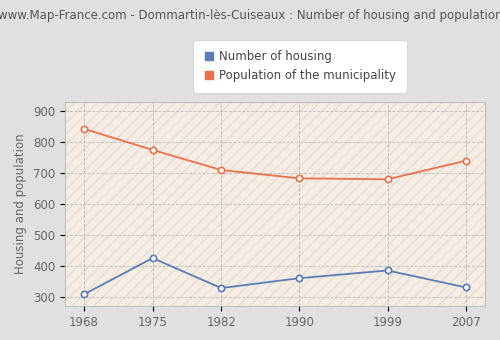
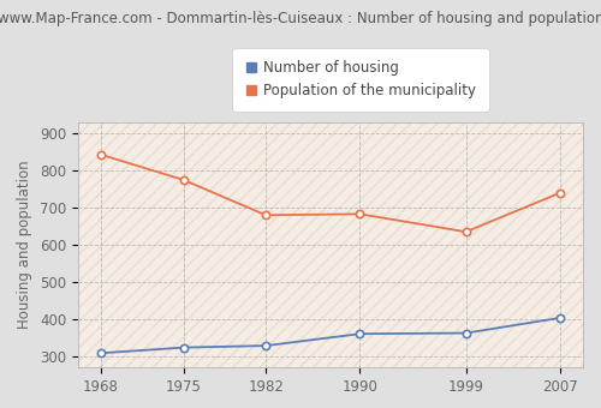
Number of housing/1975: 425 -> 323
Population of the municipality/1982: 710 -> 680
Number of housing/1999: 385 -> 362
Population of the municipality/1999: 680 -> 635
Number of housing/2007: 330 -> 403
